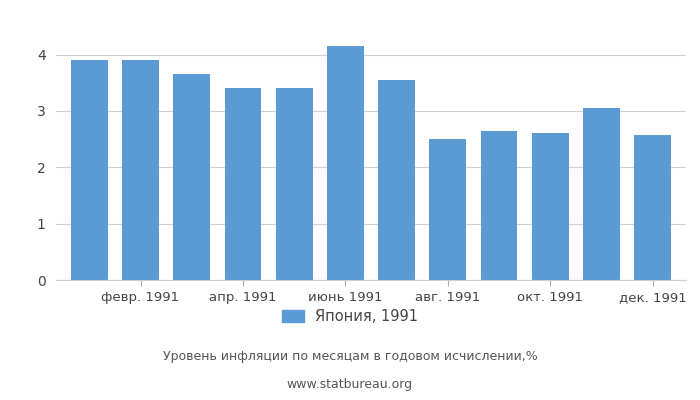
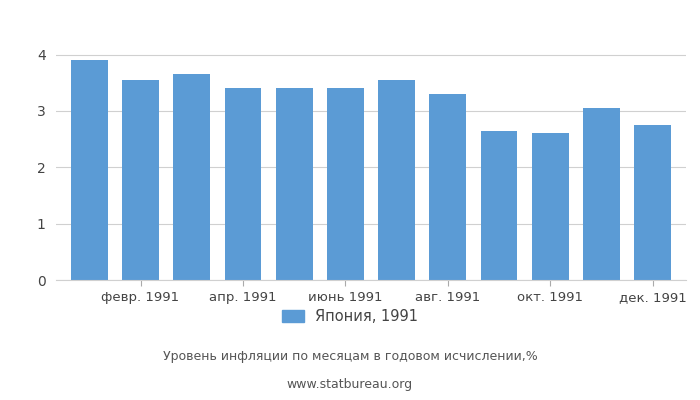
февр. 1991: 3.90 -> 3.55
июнь 1991: 4.16 -> 3.40
авг. 1991: 2.50 -> 3.30
дек. 1991: 2.58 -> 2.75
